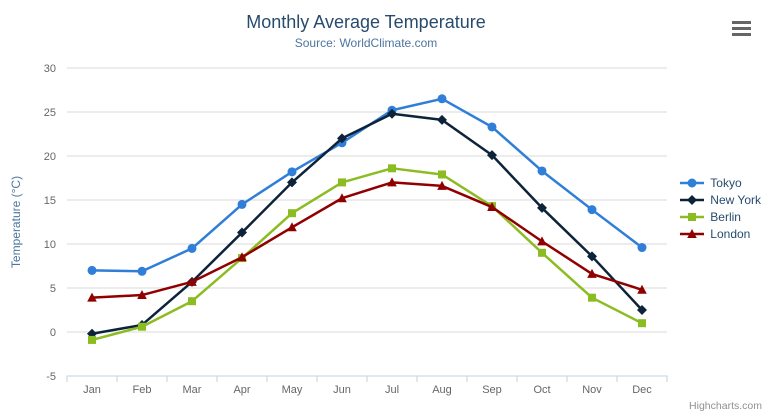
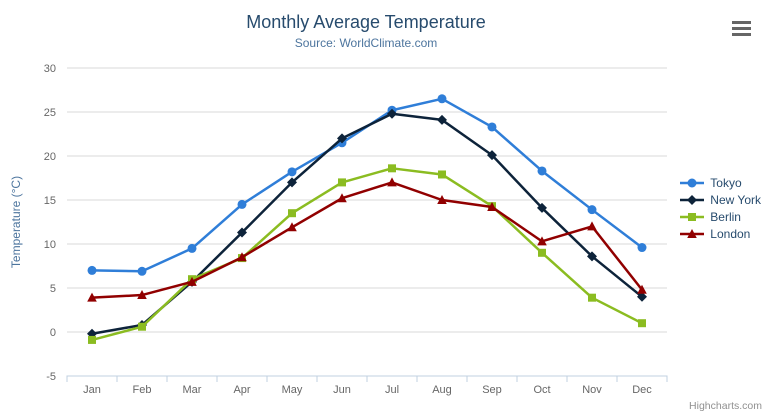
Berlin/Mar: 4 -> 6
London/Aug: 17 -> 15
London/Nov: 7 -> 12
New York/Dec: 2 -> 4
